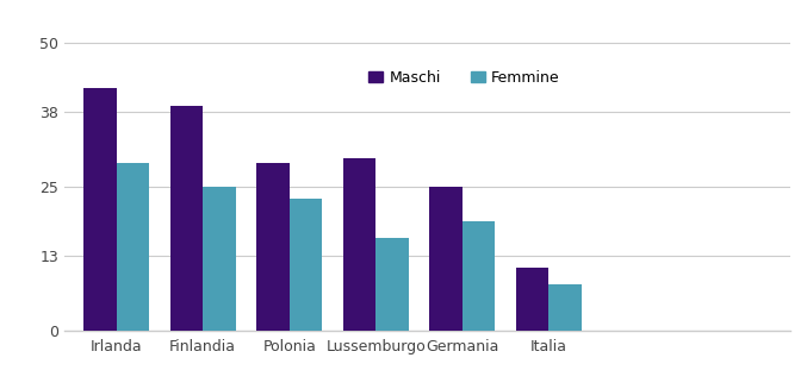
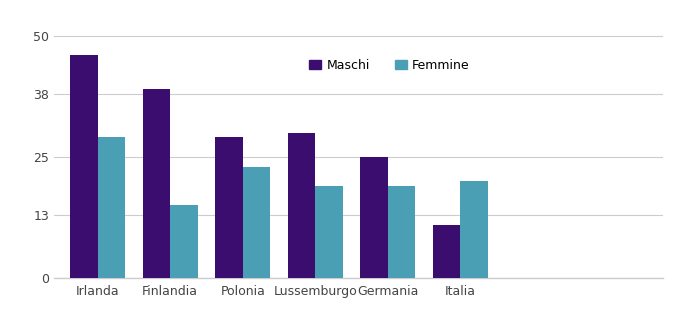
Maschi/Irlanda: 42 -> 46
Femmine/Finlandia: 25 -> 15
Femmine/Lussemburgo: 16 -> 19
Femmine/Italia: 8 -> 20
